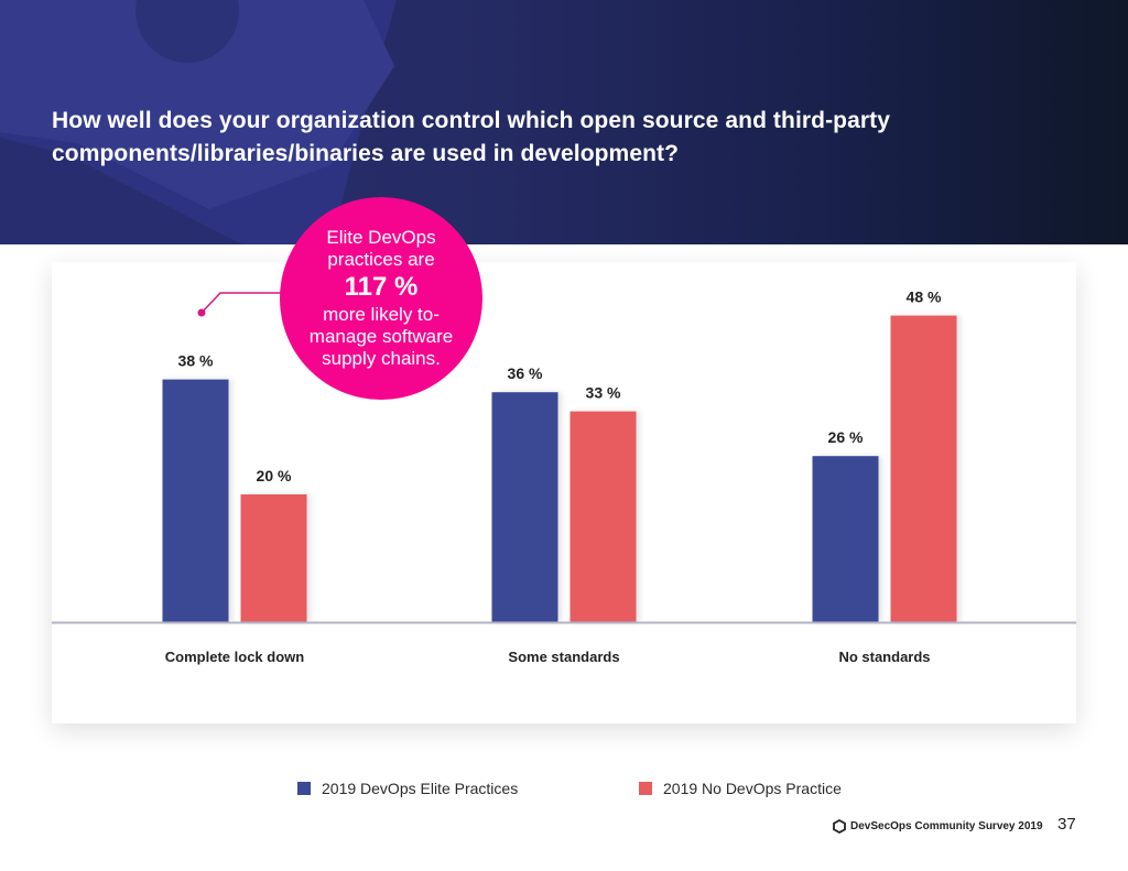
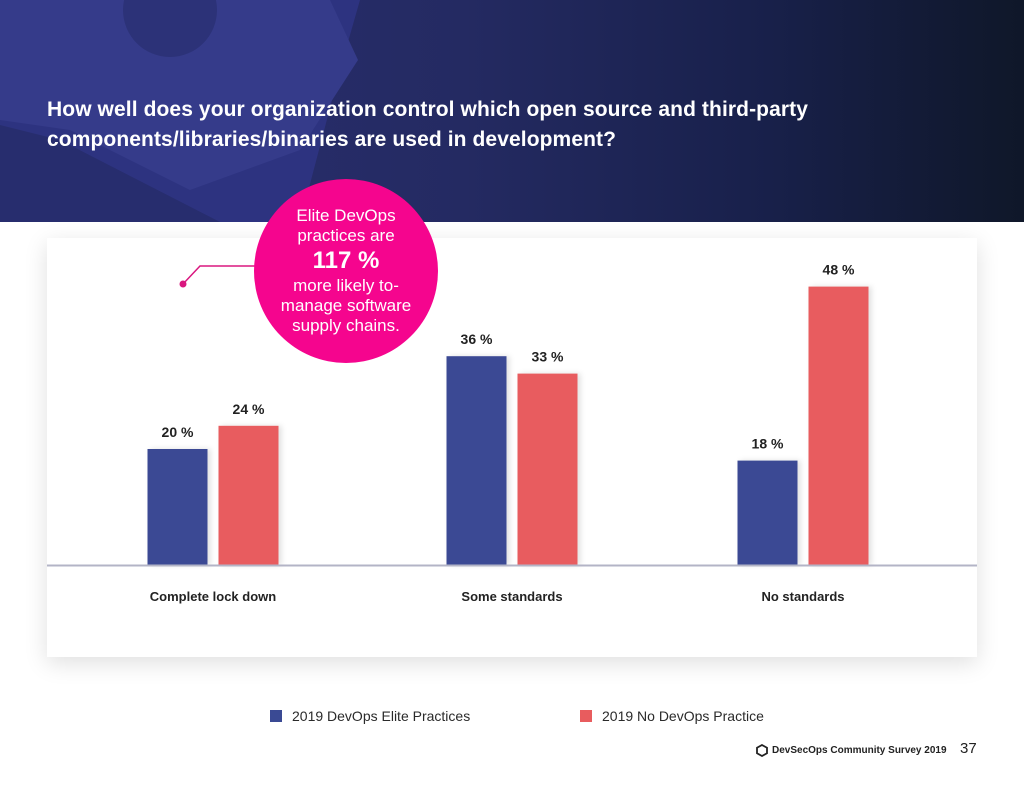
2019 DevOps Elite Practices/Complete lock down: 38 -> 20
2019 No DevOps Practice/Complete lock down: 20 -> 24
2019 DevOps Elite Practices/No standards: 26 -> 18
